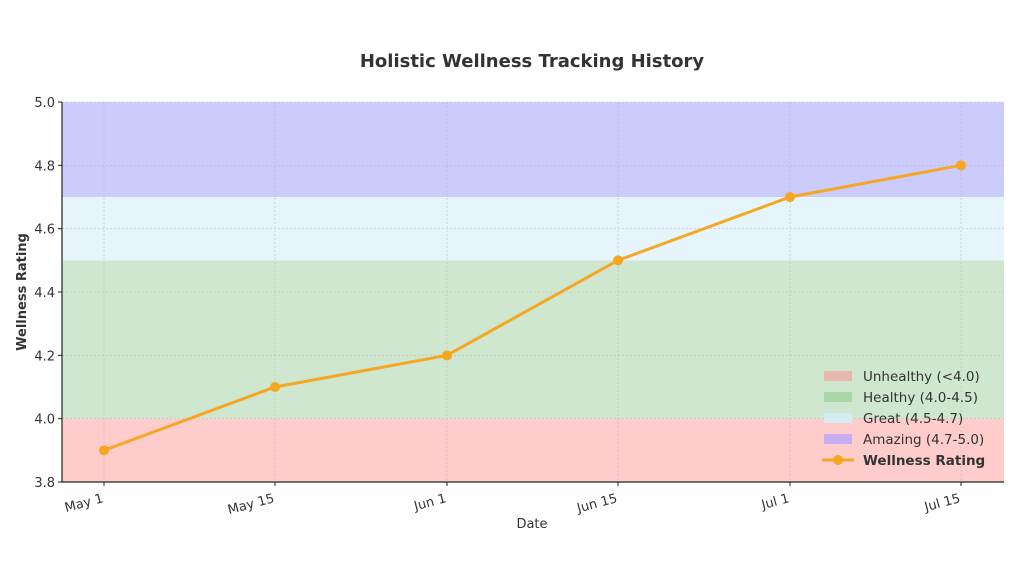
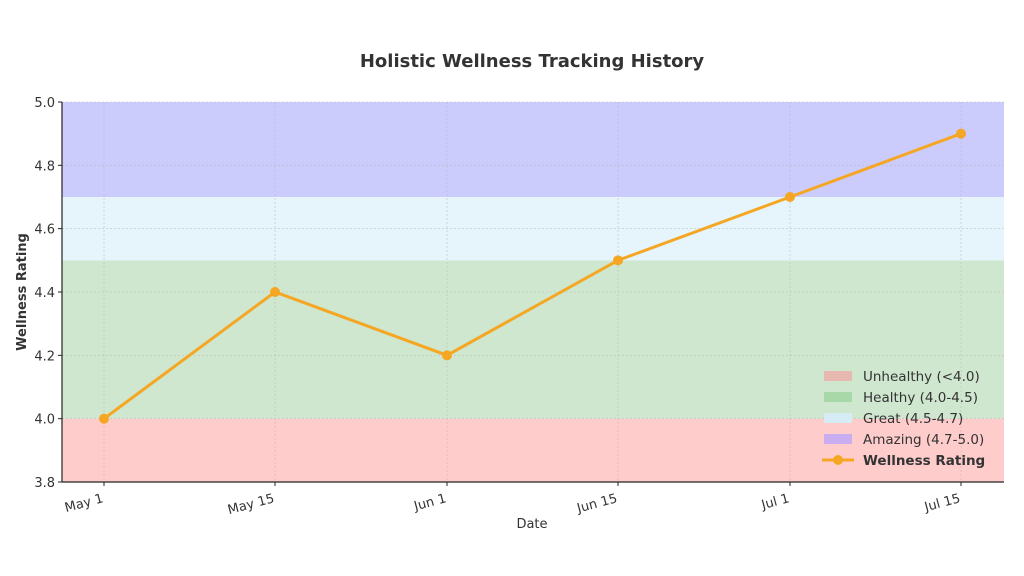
May 1: 3.9 -> 4.0
May 15: 4.1 -> 4.4
Jul 15: 4.8 -> 4.9
